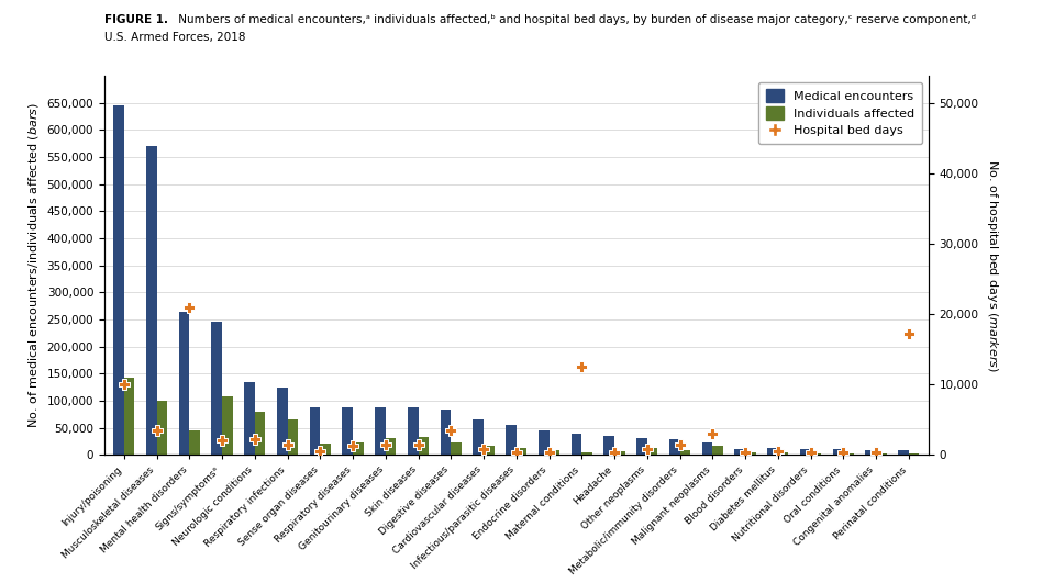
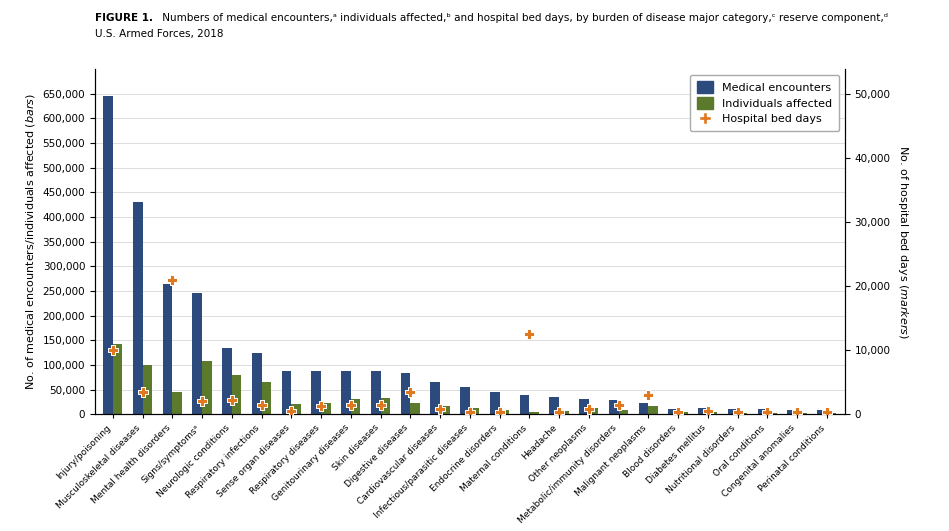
Medical encounters/Musculoskeletal diseases: 570,000 -> 430,000
Hospital bed days/Perinatal conditions: 17,200 -> 400
